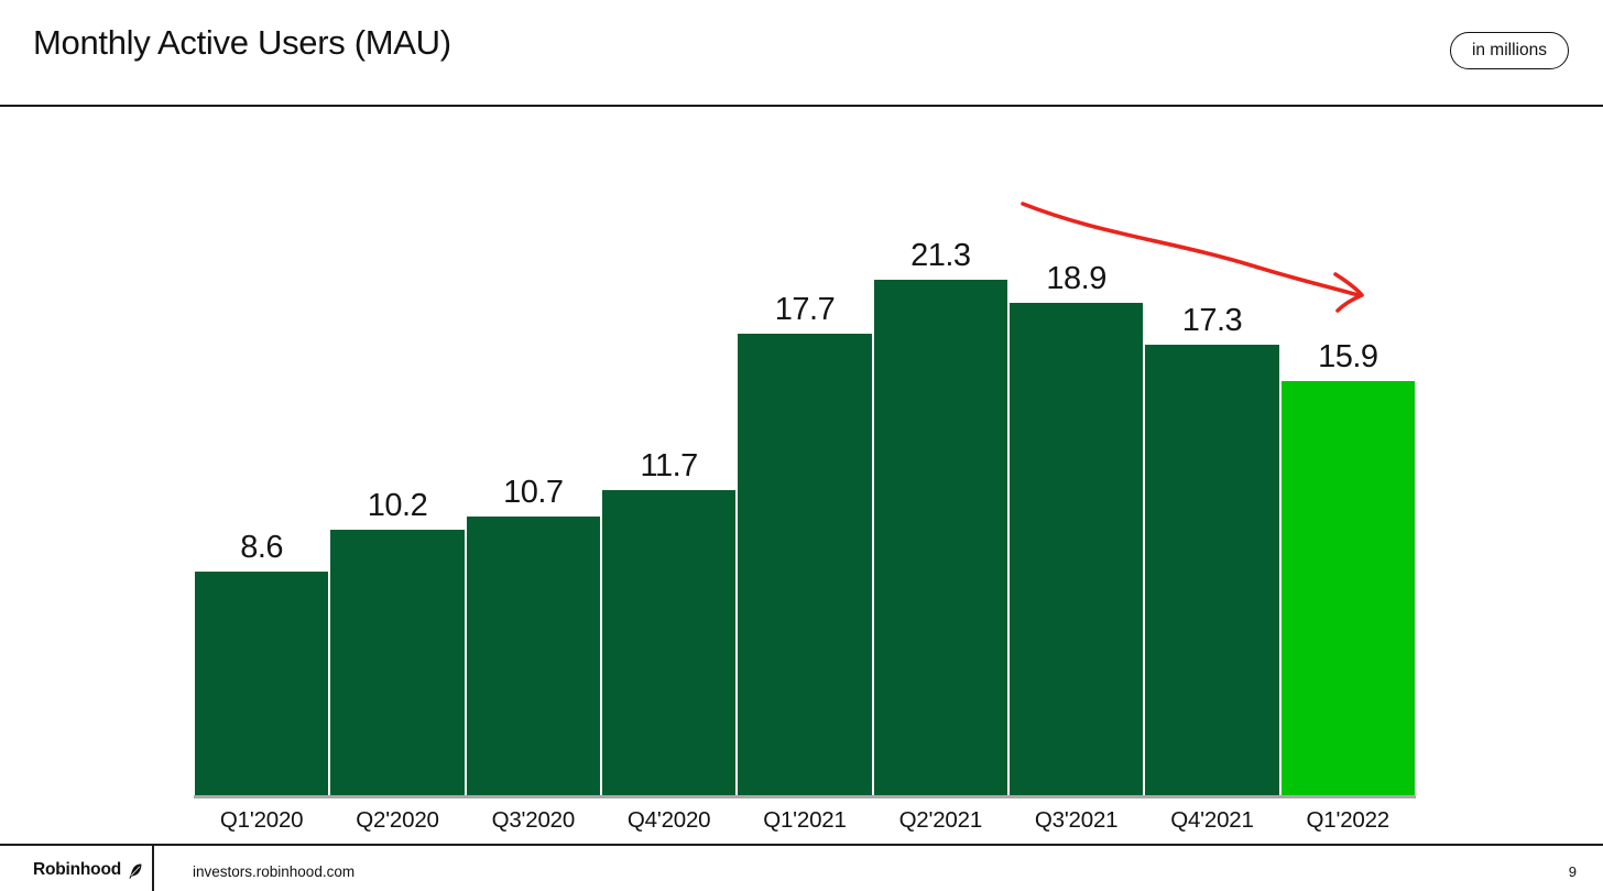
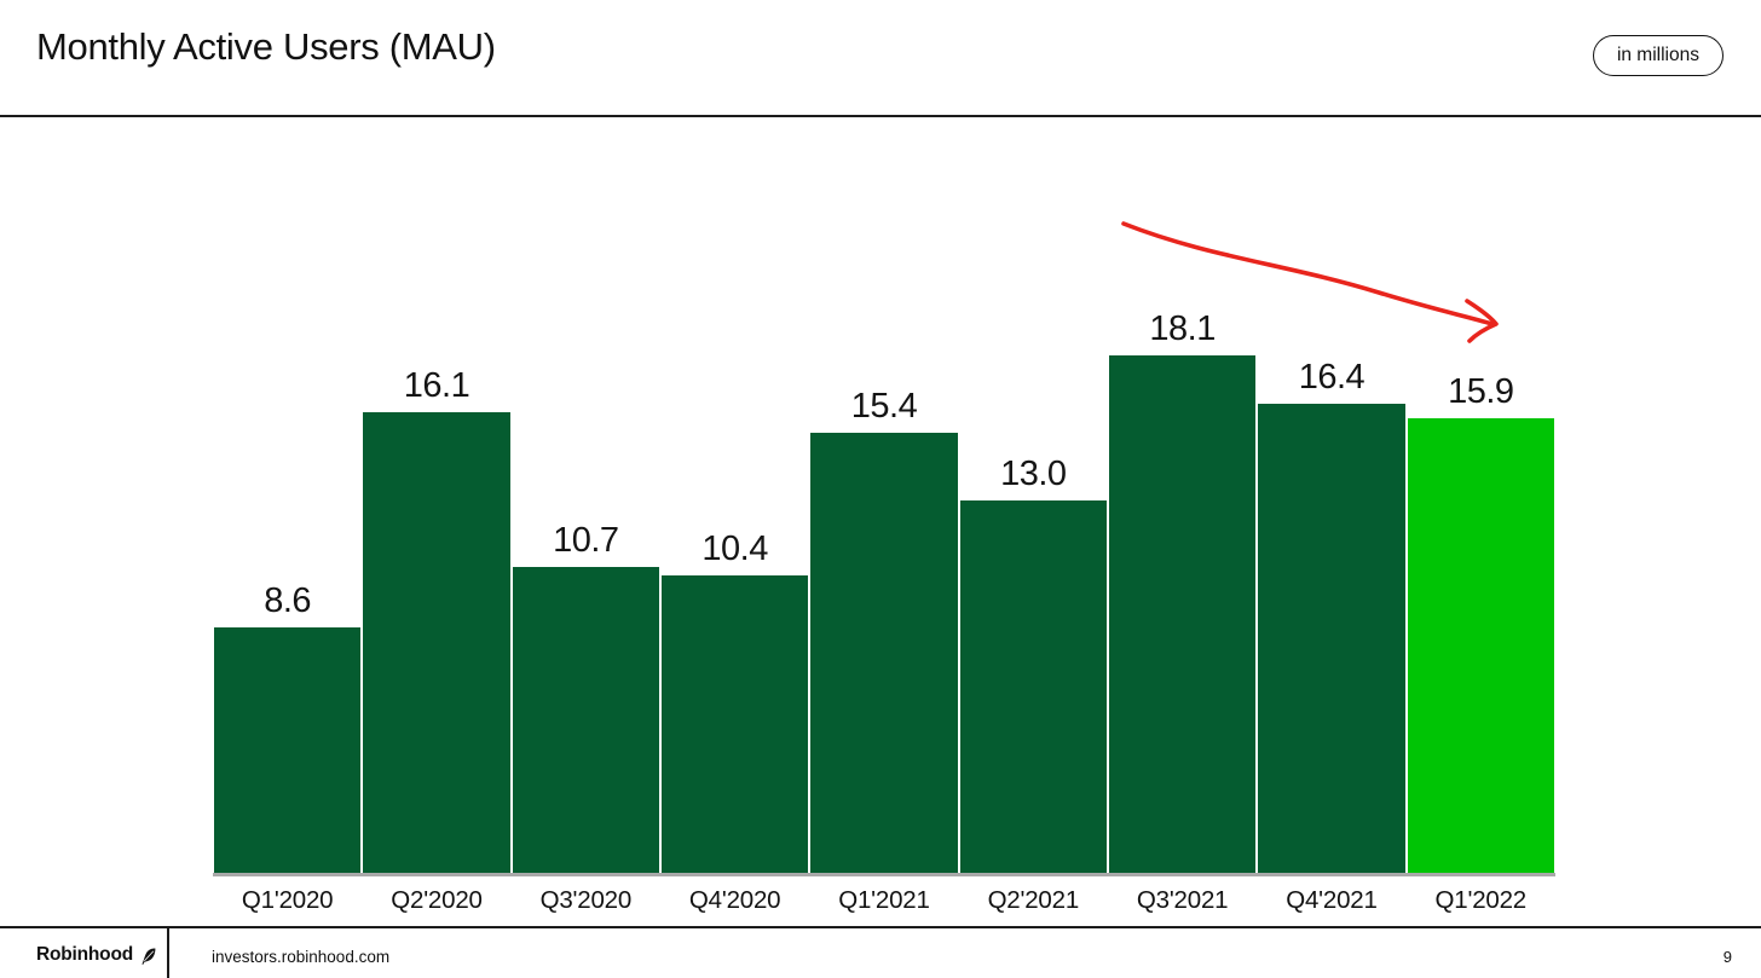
Q2'2020: 10.2 -> 16.1
Q4'2020: 11.7 -> 10.4
Q1'2021: 17.7 -> 15.4
Q2'2021: 21.3 -> 13.0
Q3'2021: 18.9 -> 18.1
Q4'2021: 17.3 -> 16.4
